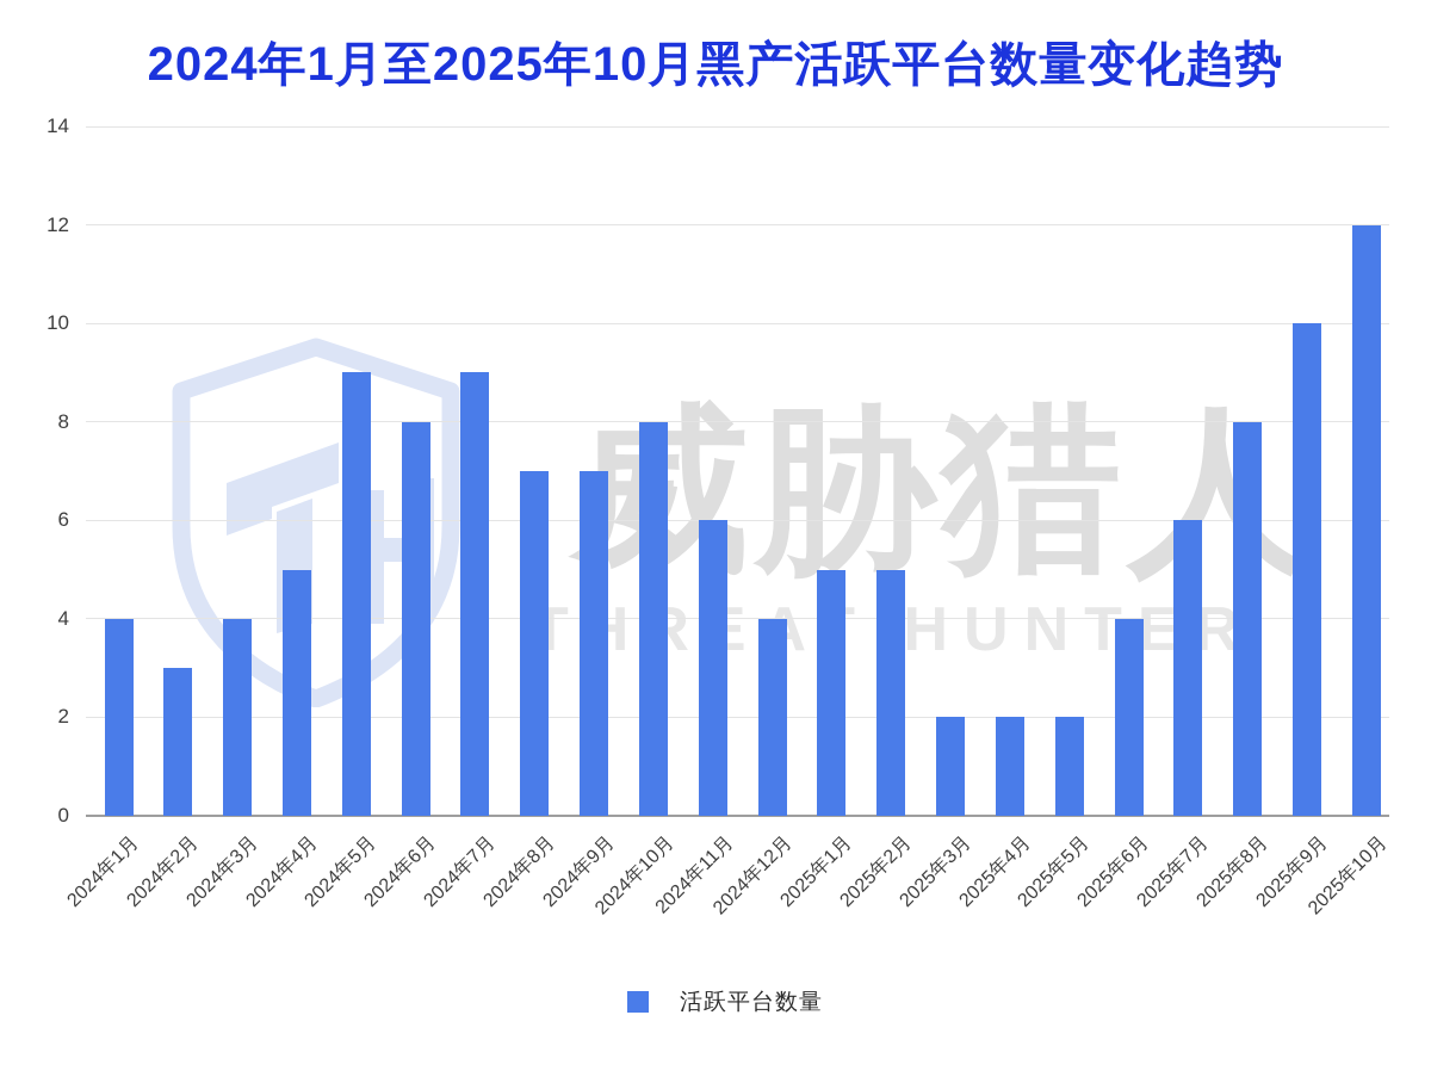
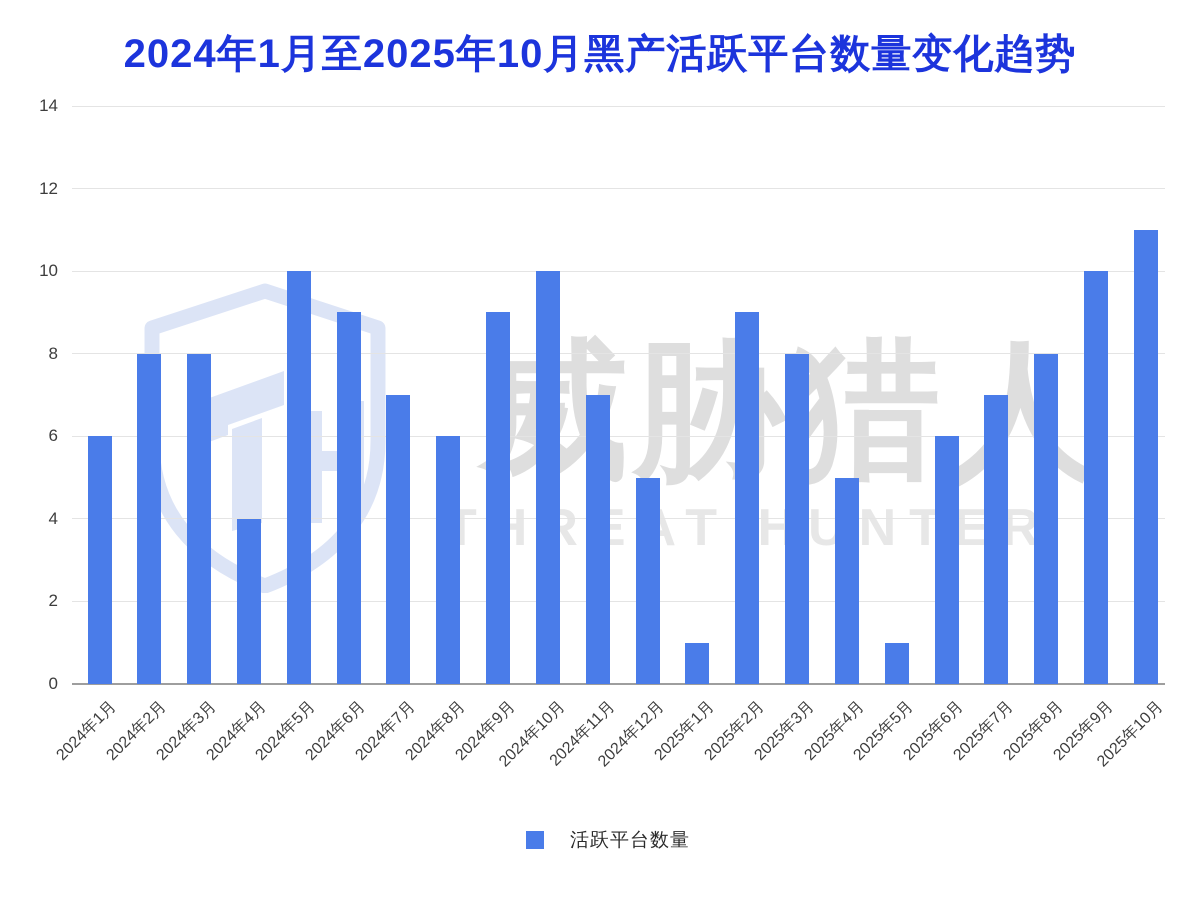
2024年1月: 4 -> 6
2024年2月: 3 -> 8
2024年3月: 4 -> 8
2024年4月: 5 -> 4
2024年5月: 9 -> 10
2024年6月: 8 -> 9
2024年7月: 9 -> 7
2024年8月: 7 -> 6
2024年9月: 7 -> 9
2024年10月: 8 -> 10
2024年11月: 6 -> 7
2024年12月: 4 -> 5
2025年1月: 5 -> 1
2025年2月: 5 -> 9
2025年3月: 2 -> 8
2025年4月: 2 -> 5
2025年5月: 2 -> 1
2025年6月: 4 -> 6
2025年7月: 6 -> 7
2025年10月: 12 -> 11
